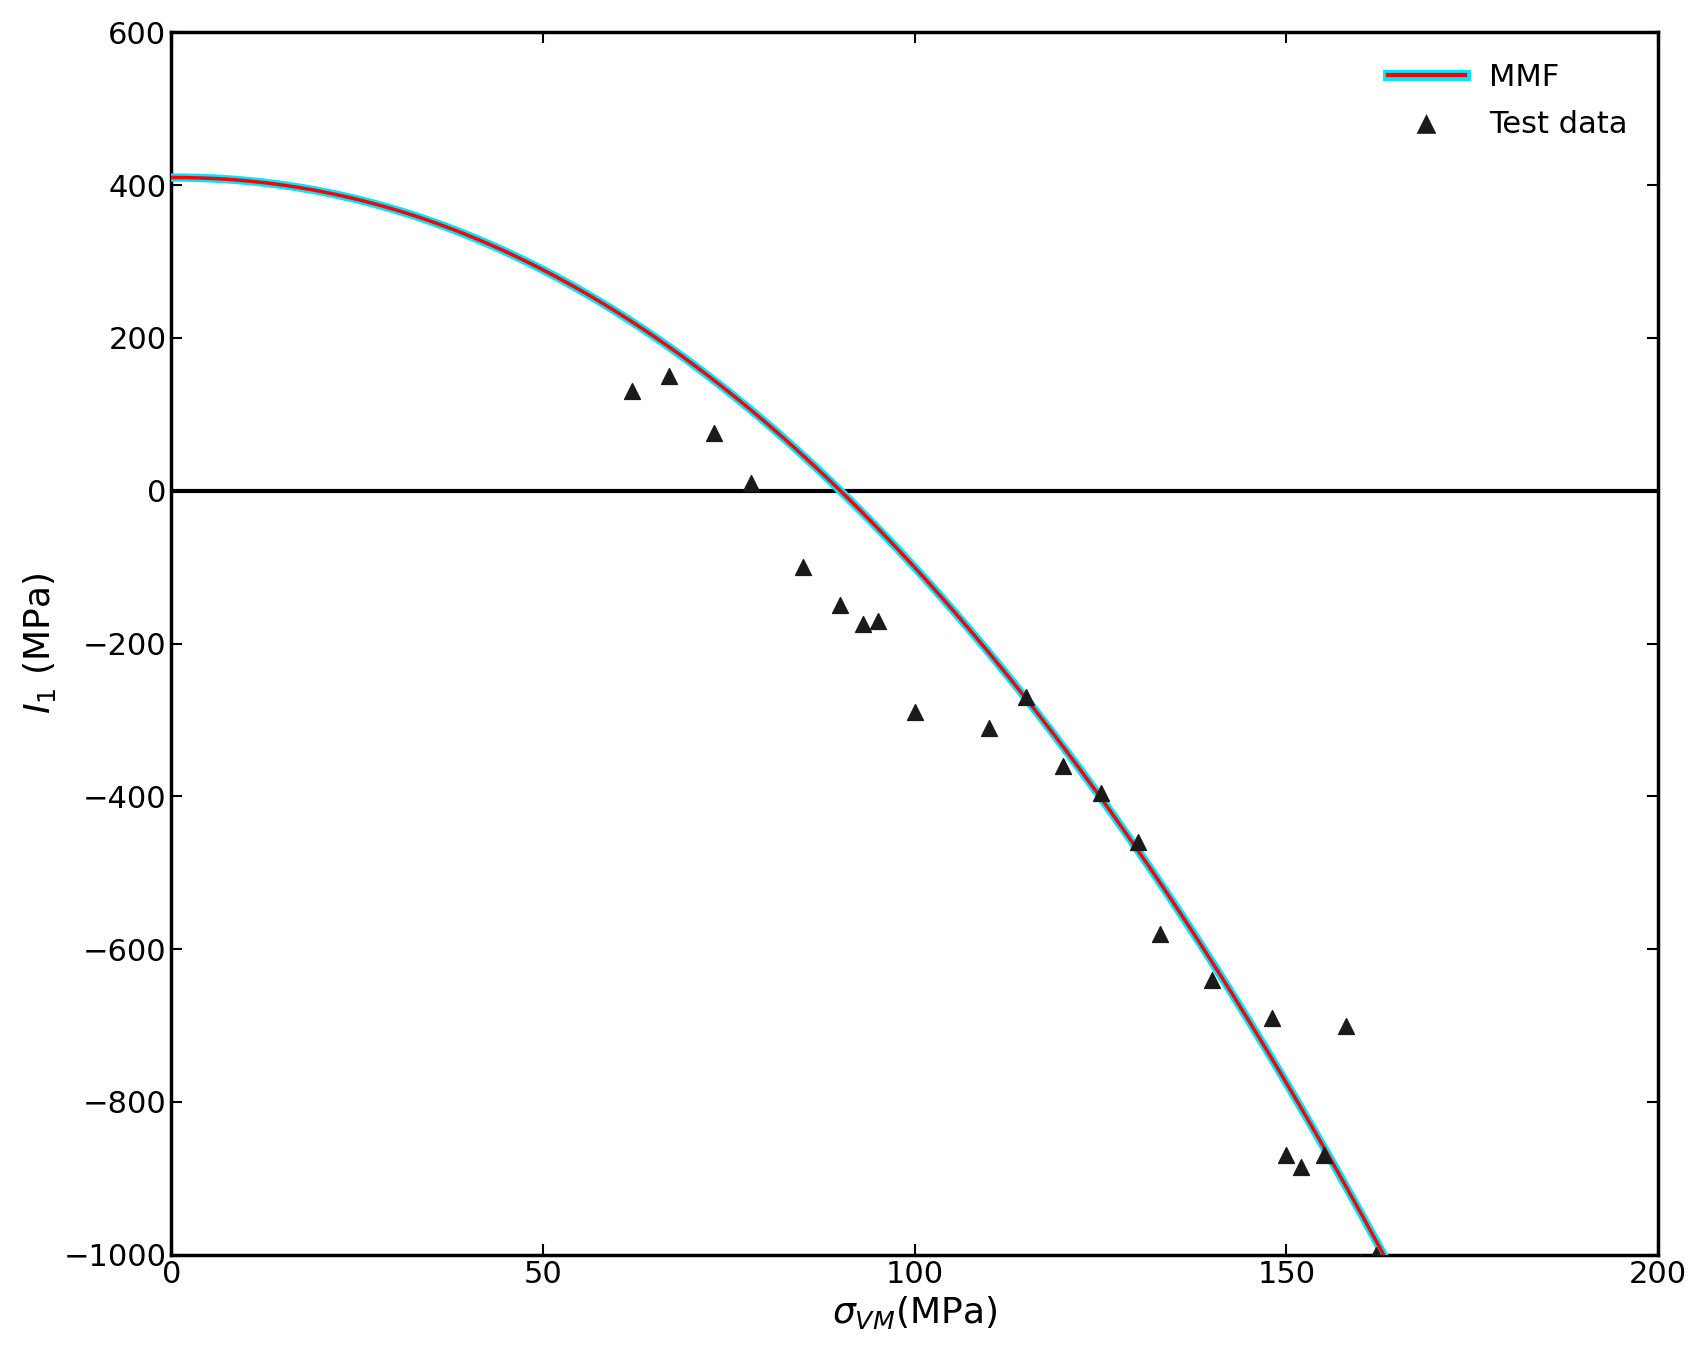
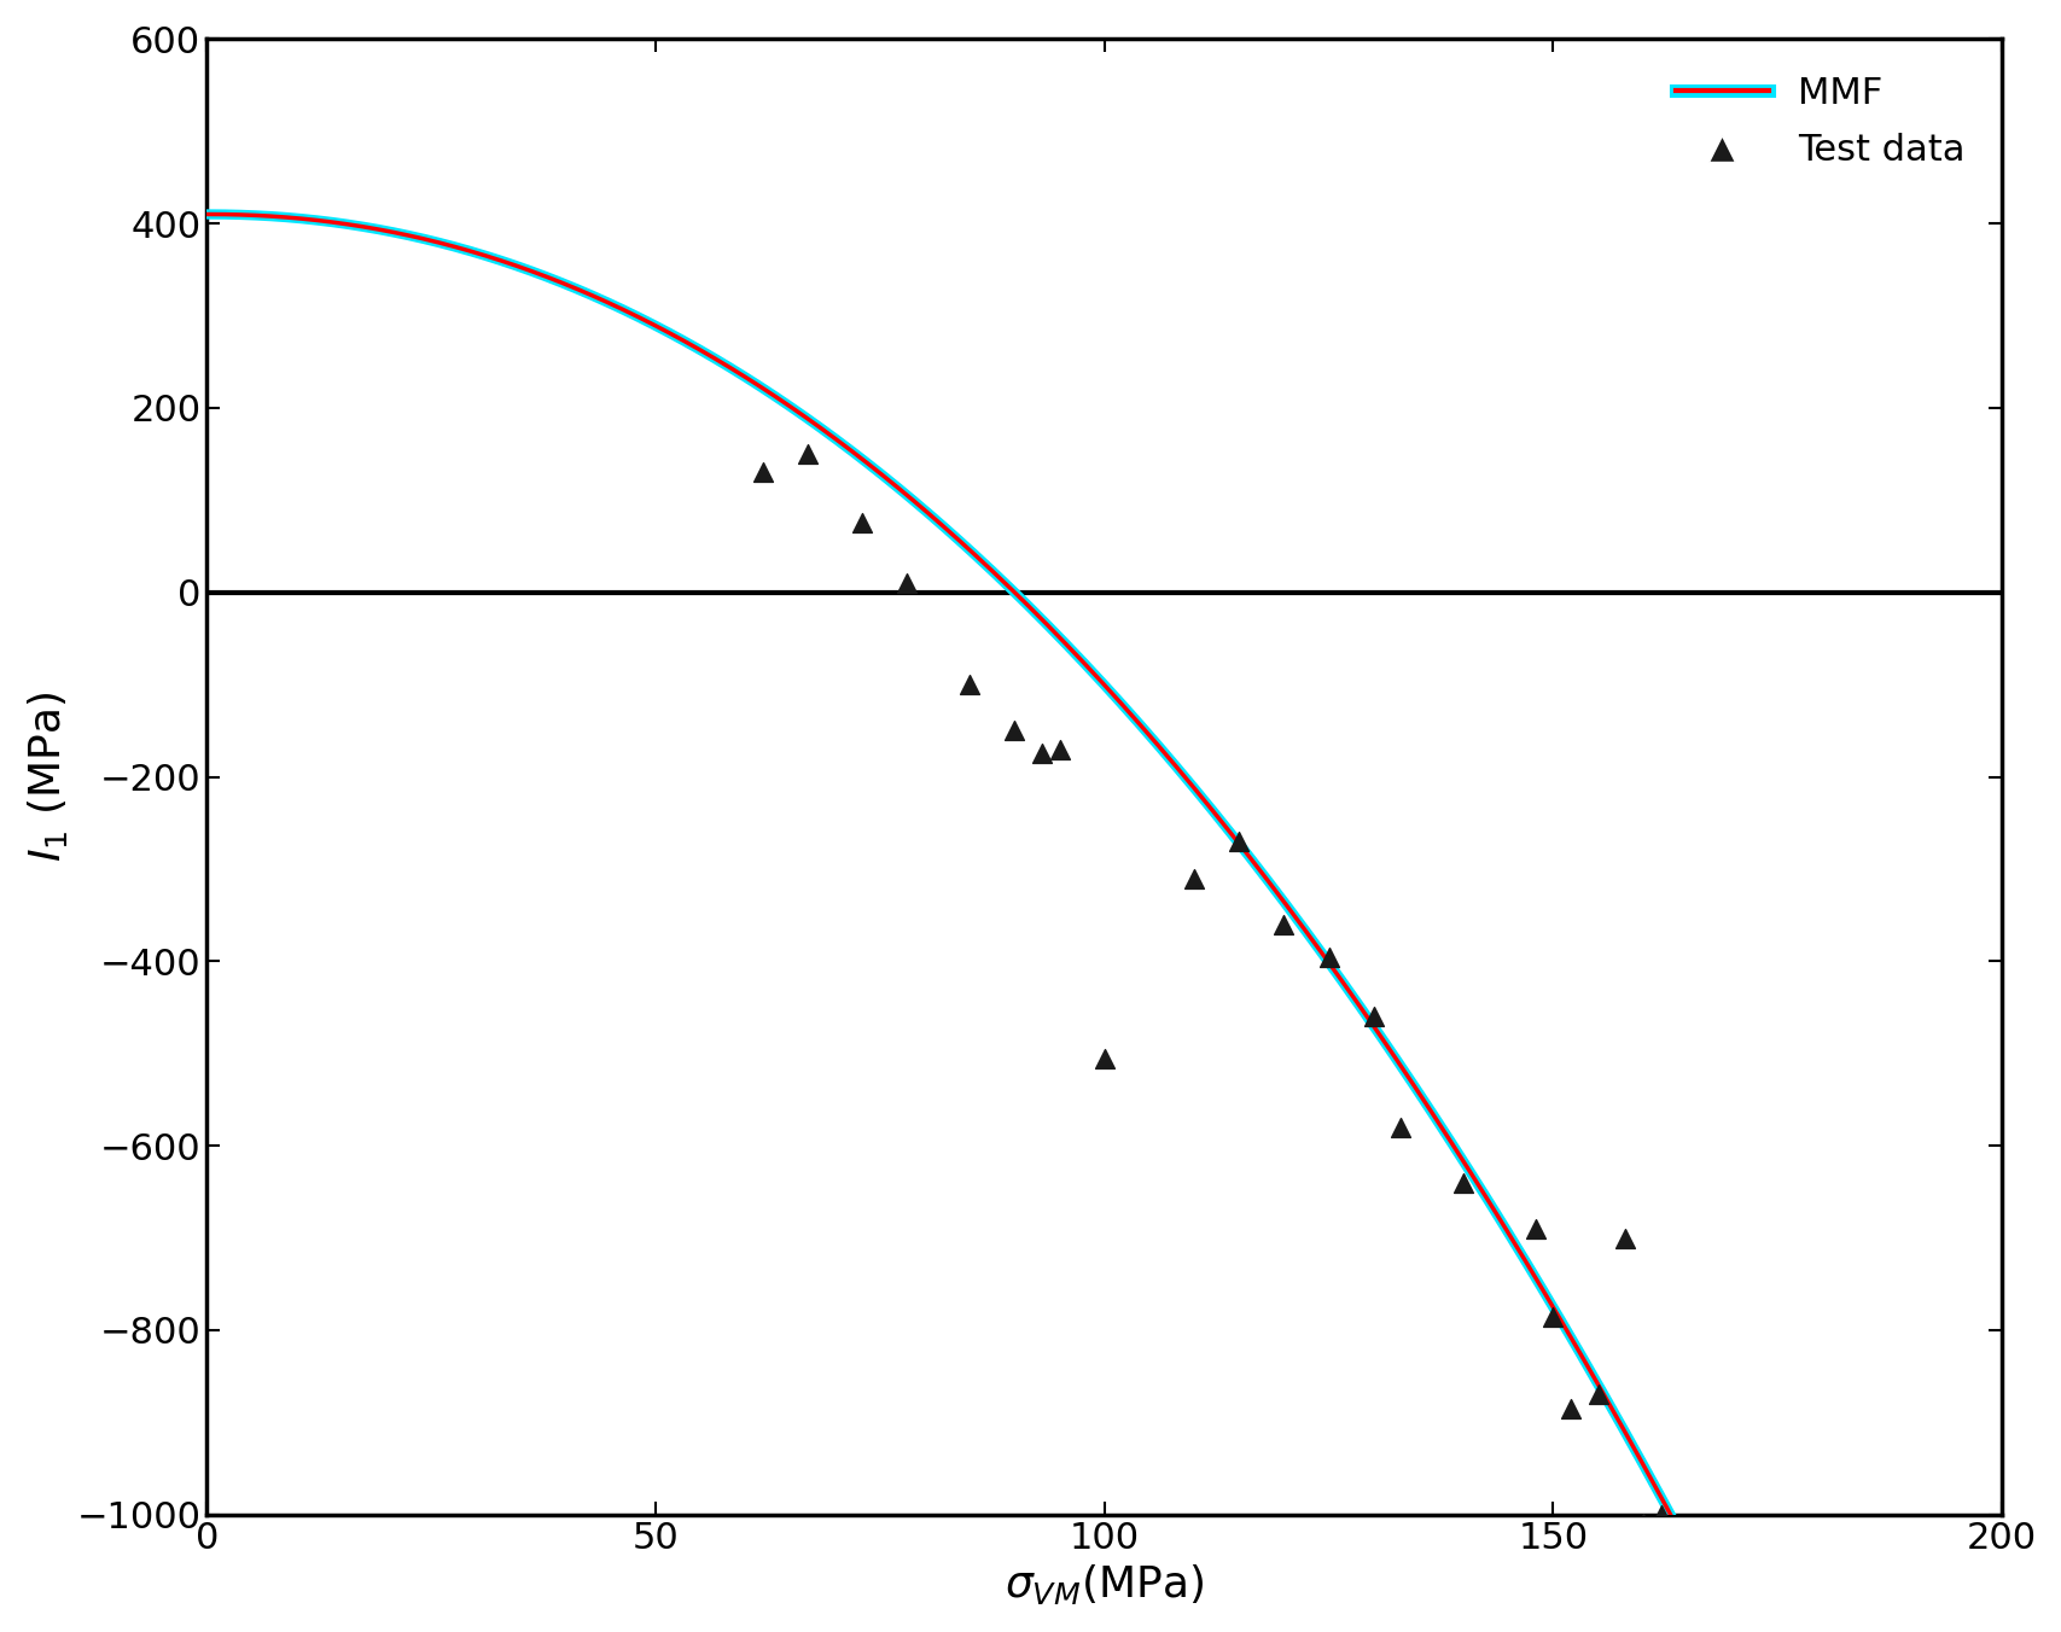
Test data/100: -290 -> -506
Test data/150: -870 -> -786
